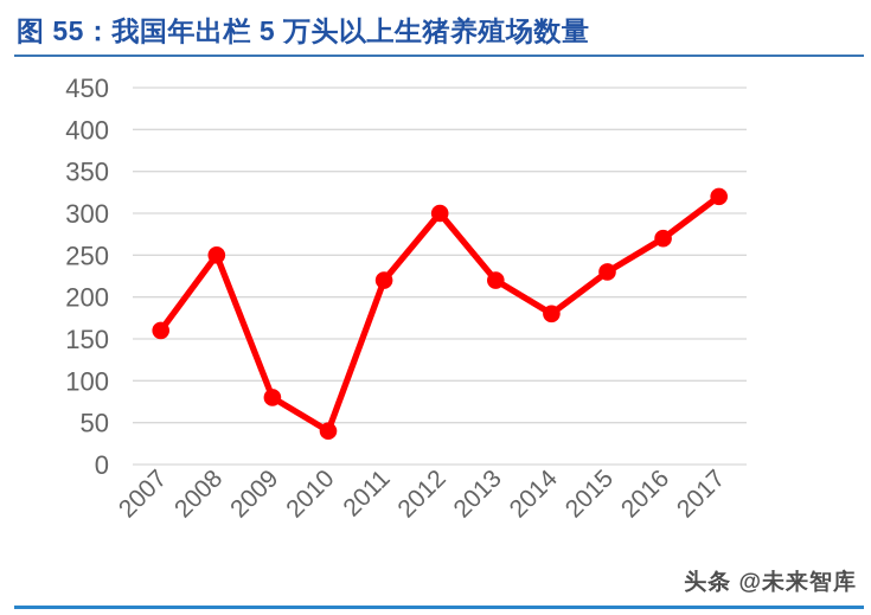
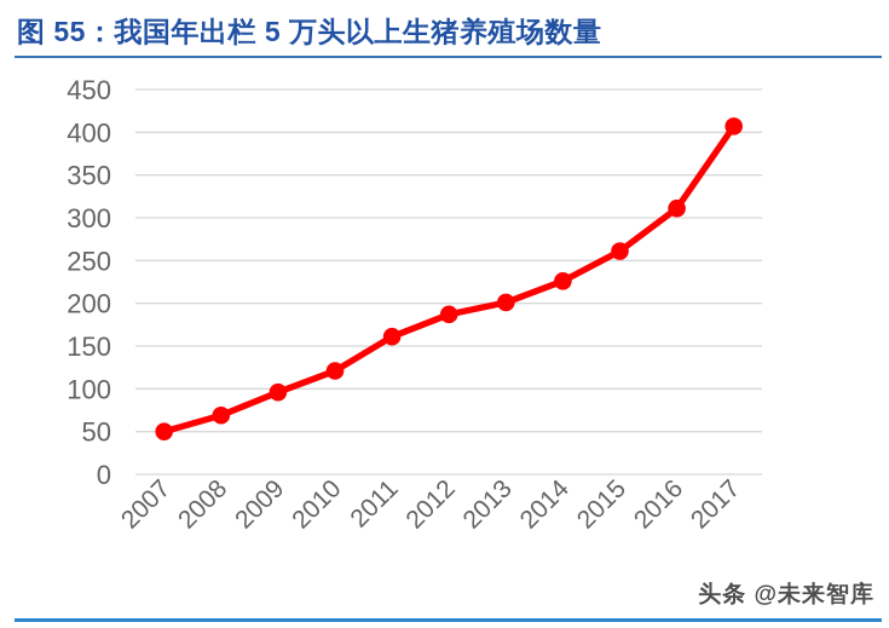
2007: 160 -> 50
2008: 250 -> 70
2009: 80 -> 100
2010: 40 -> 120
2011: 220 -> 160
2012: 300 -> 190
2013: 220 -> 200
2014: 180 -> 230
2015: 230 -> 260
2016: 270 -> 310
2017: 320 -> 410
